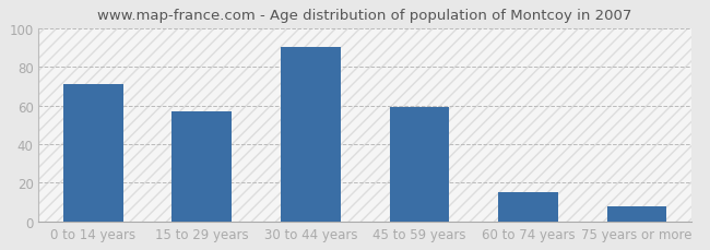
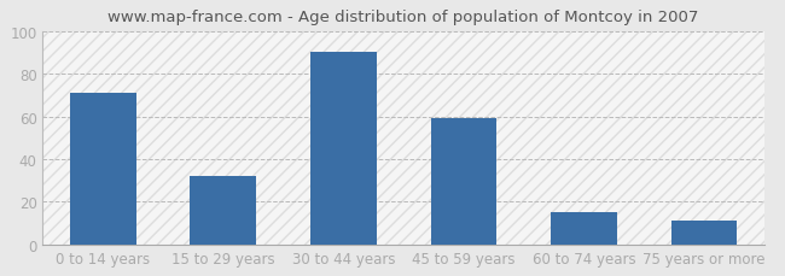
15 to 29 years: 57 -> 32
75 years or more: 8 -> 11
